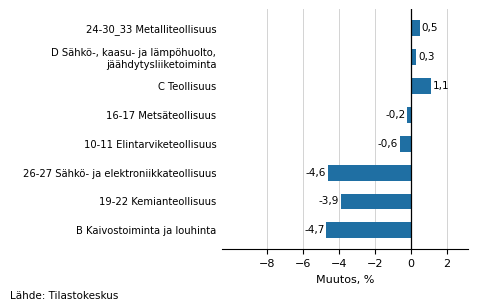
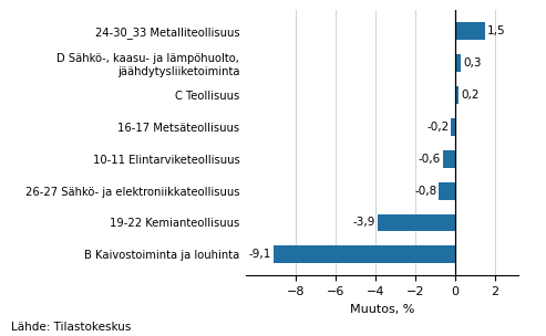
24-30_33 Metalliteollisuus: 0,5 -> 1,5
C Teollisuus: 1,1 -> 0,2
26-27 Sähkö- ja elektroniikkateollisuus: -4,6 -> -0,8
B Kaivostoiminta ja louhinta: -4,7 -> -9,1
